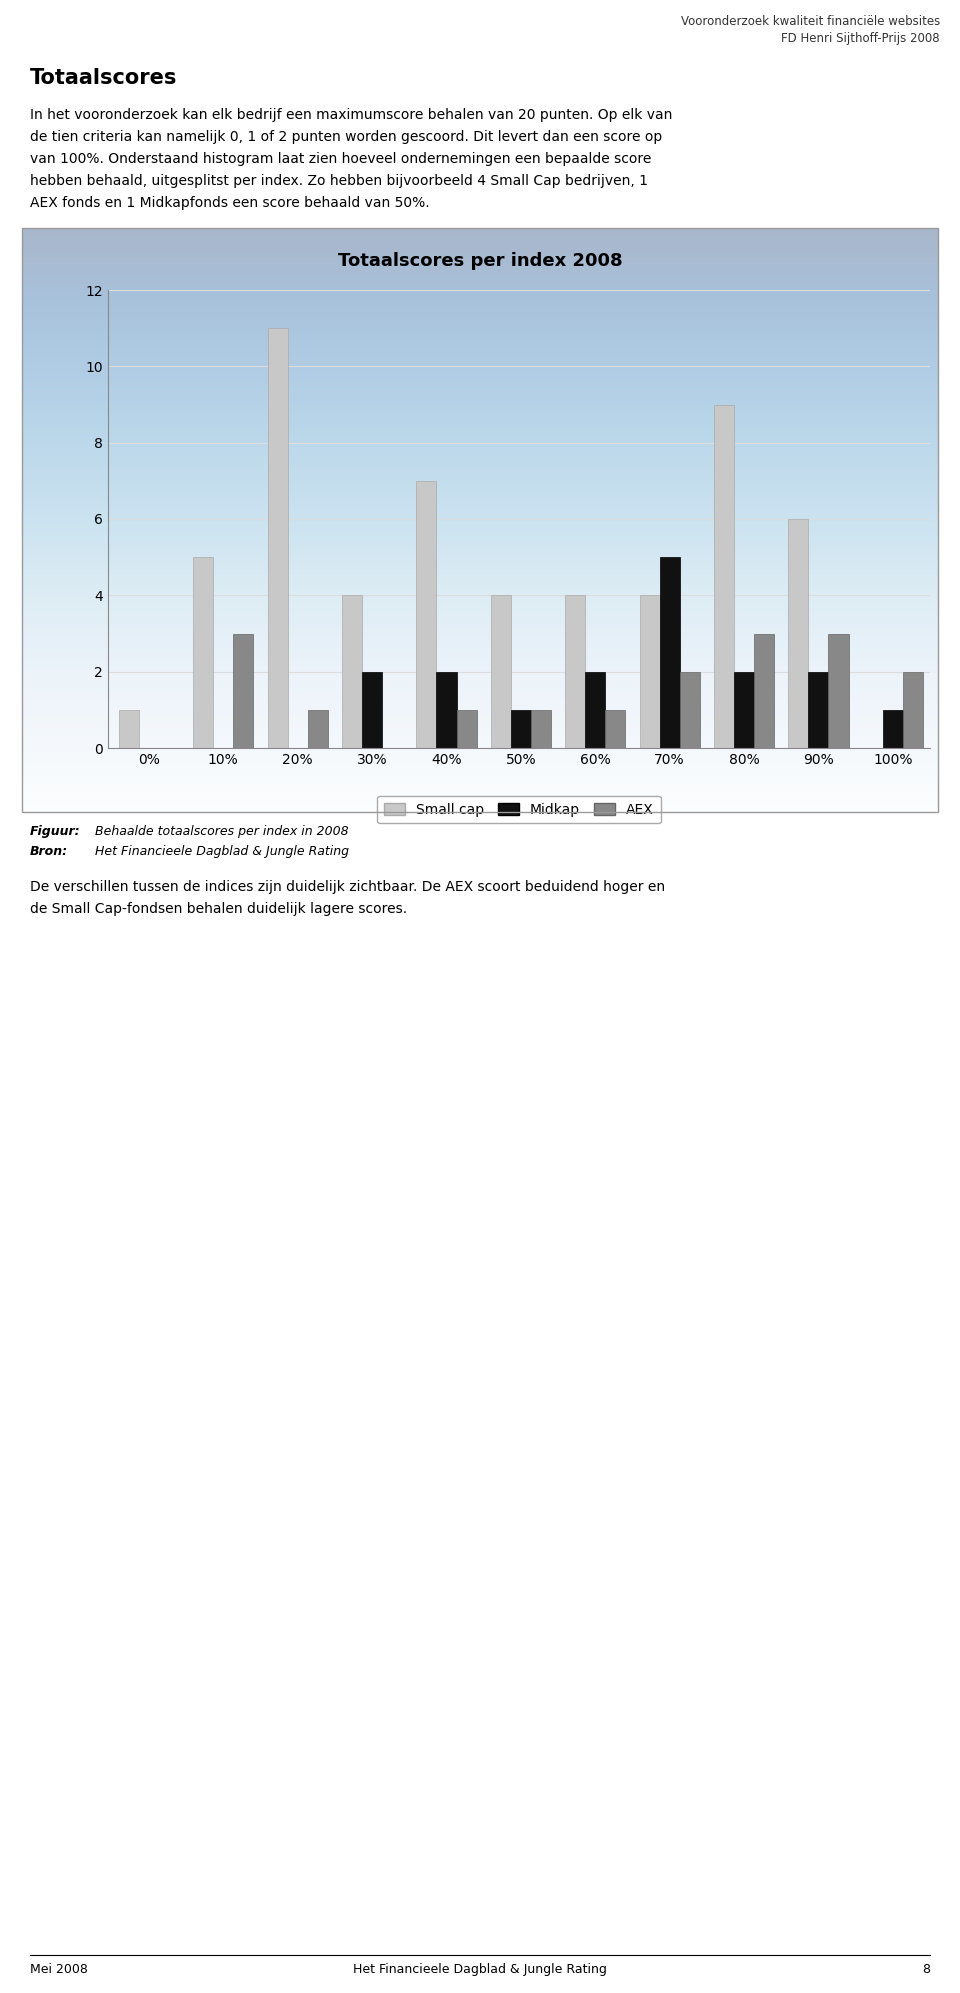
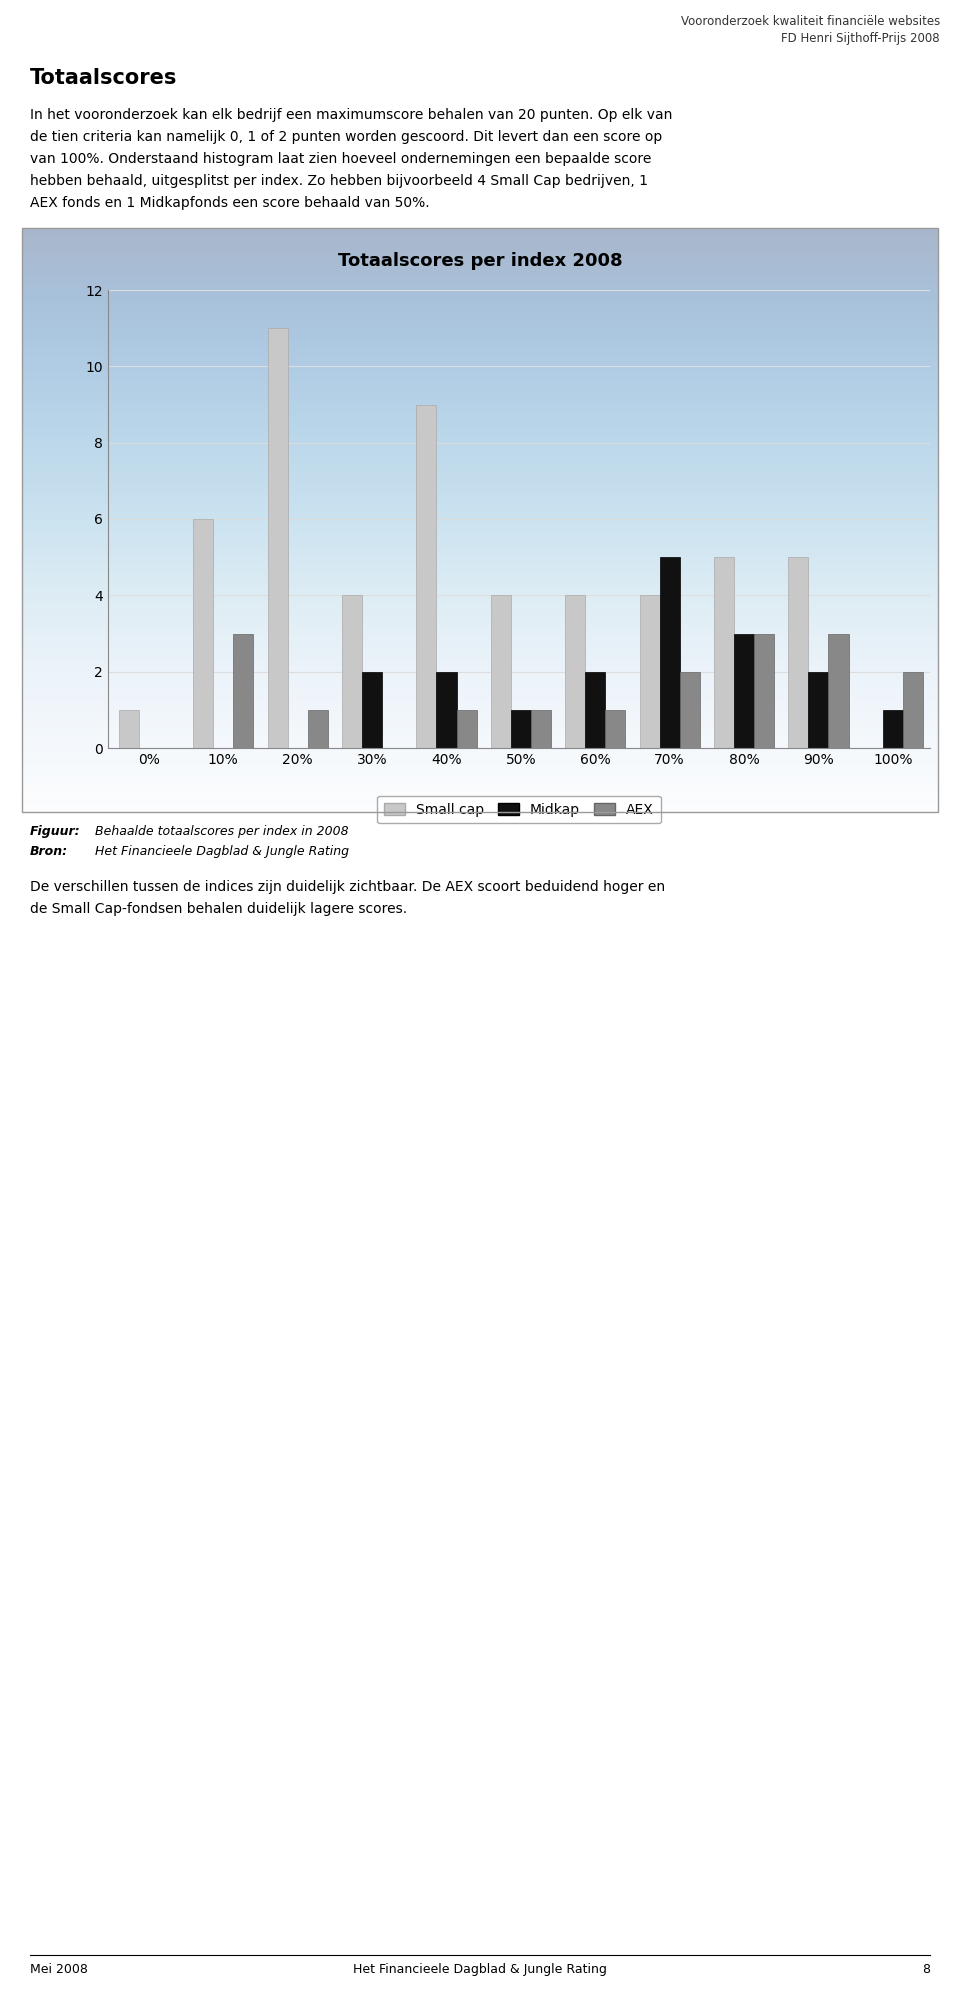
Small cap/10%: 5 -> 6
Small cap/40%: 7 -> 9
Small cap/80%: 9 -> 5
Midkap/80%: 2 -> 3
Small cap/90%: 6 -> 5
